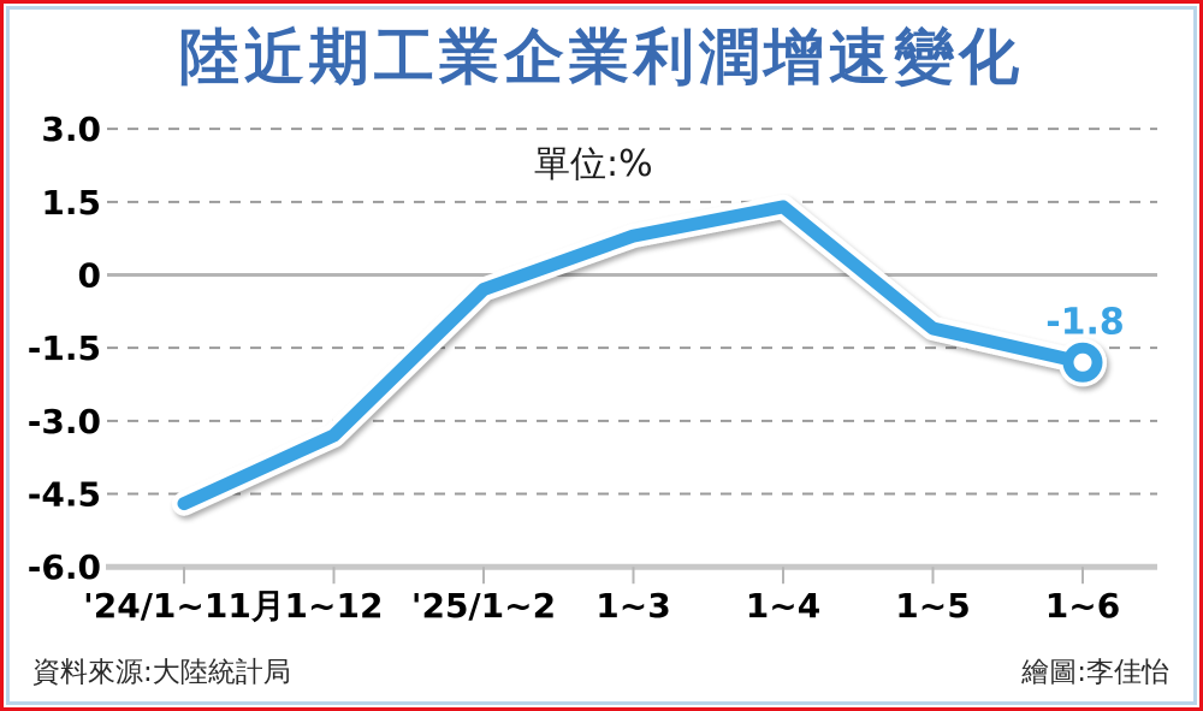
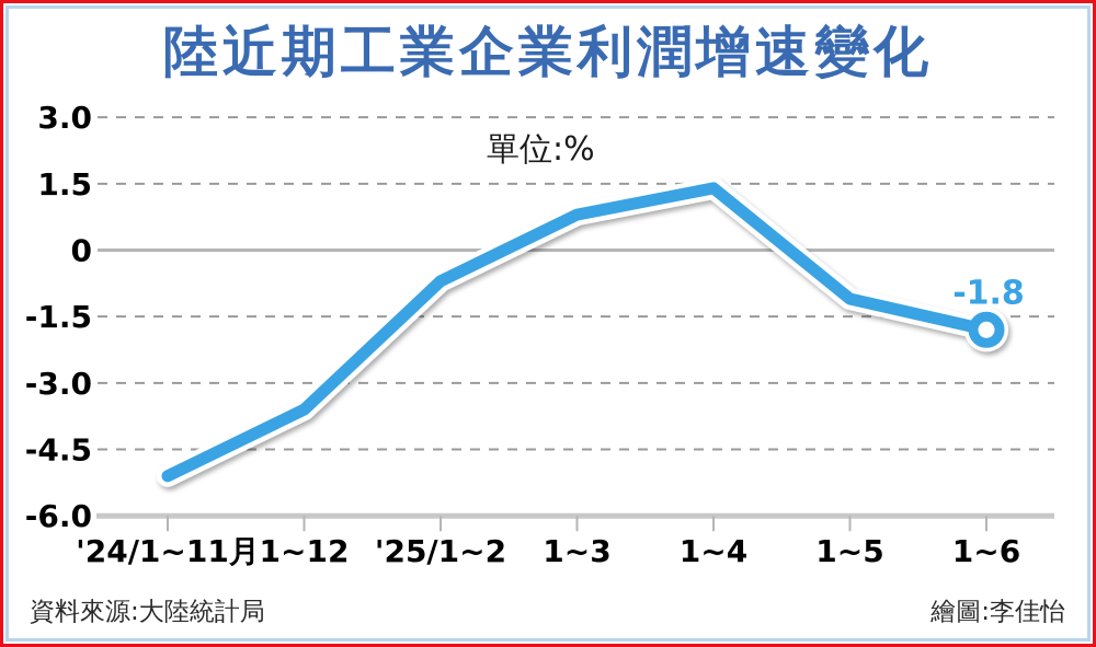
'24/1~11月: -4.7 -> -5.1
1~12: -3.3 -> -3.6
'25/1~2: -0.3 -> -0.7
